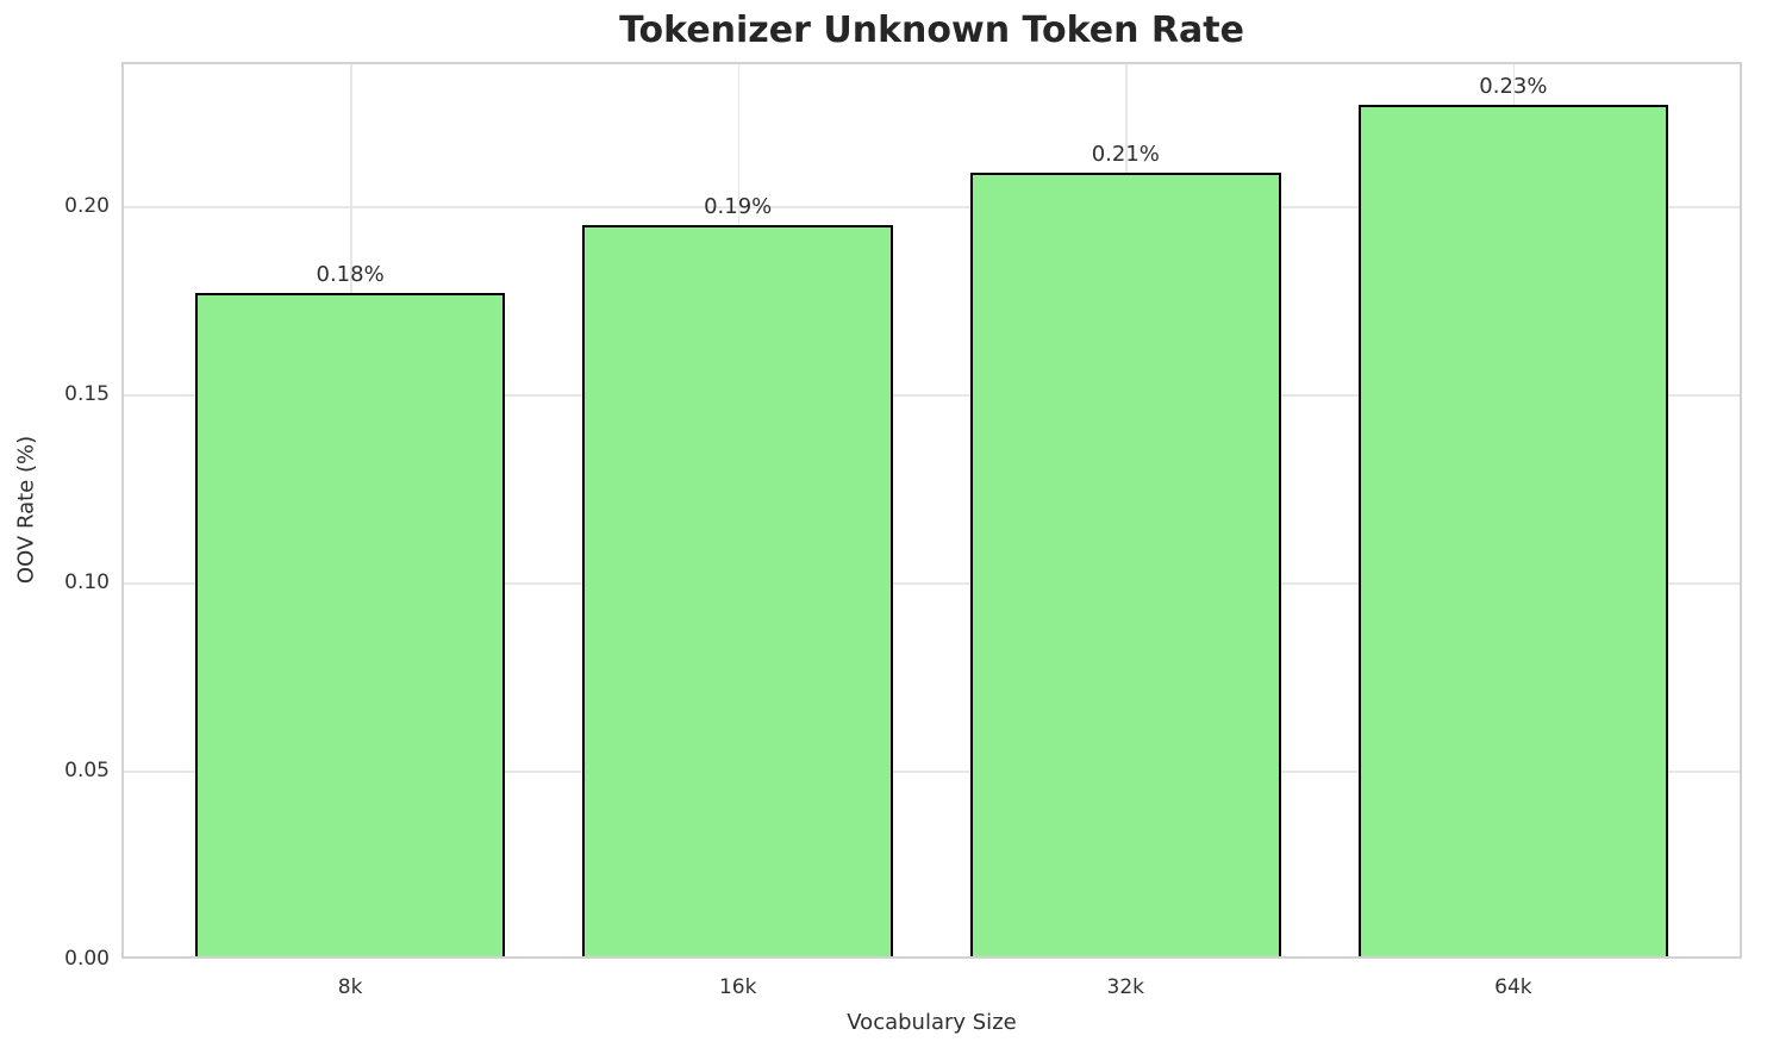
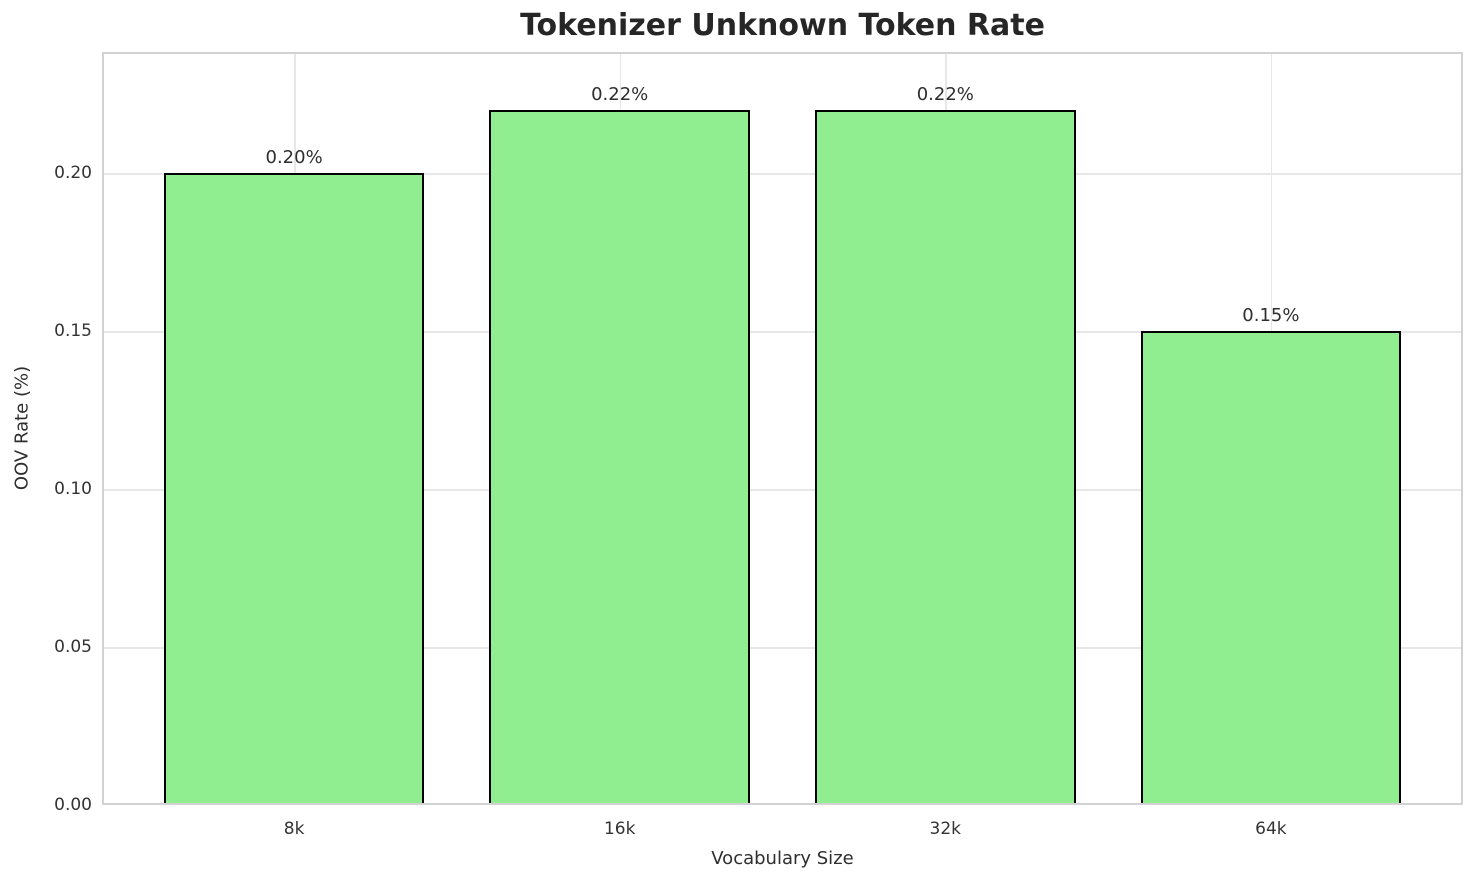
8k: 0.18% -> 0.20%
16k: 0.19% -> 0.22%
32k: 0.21% -> 0.22%
64k: 0.23% -> 0.15%
